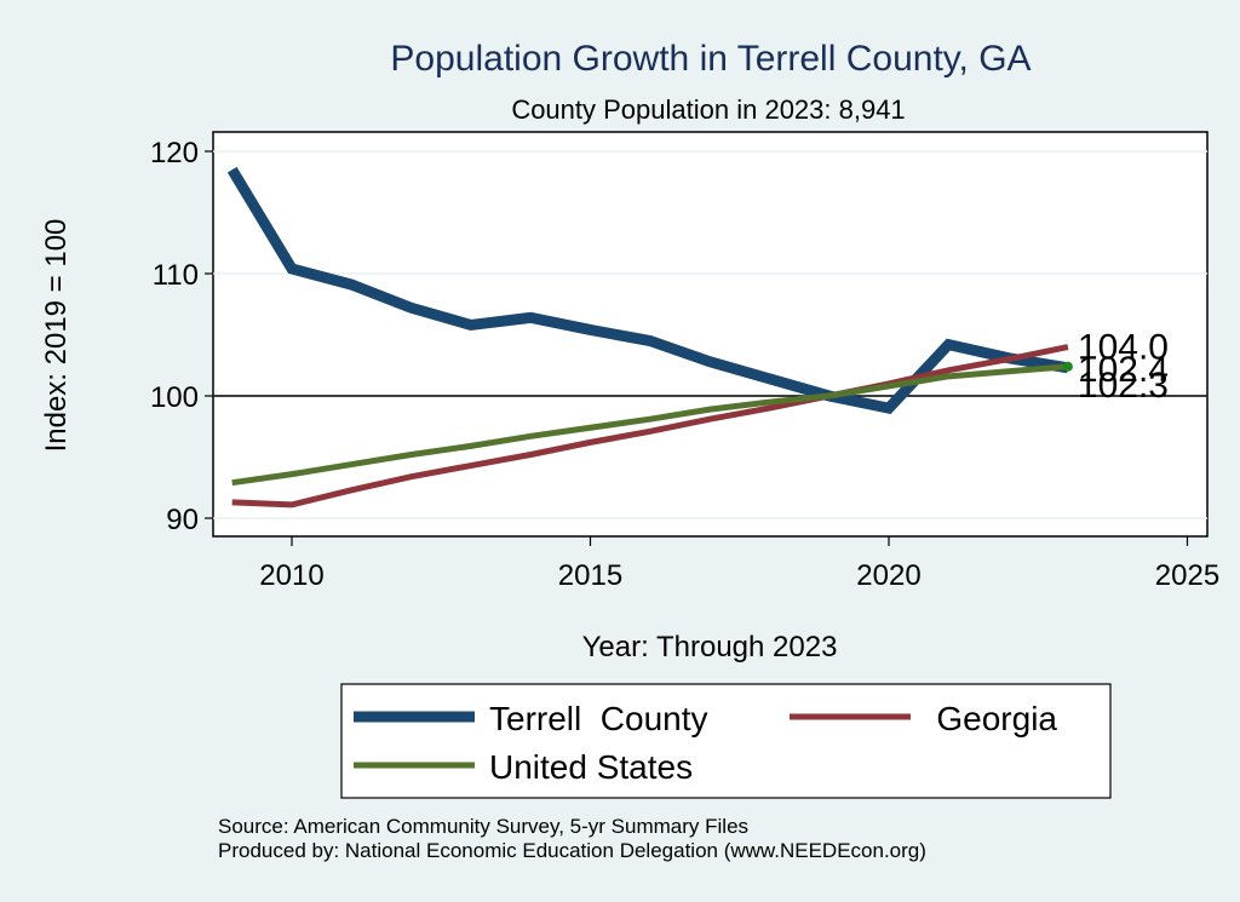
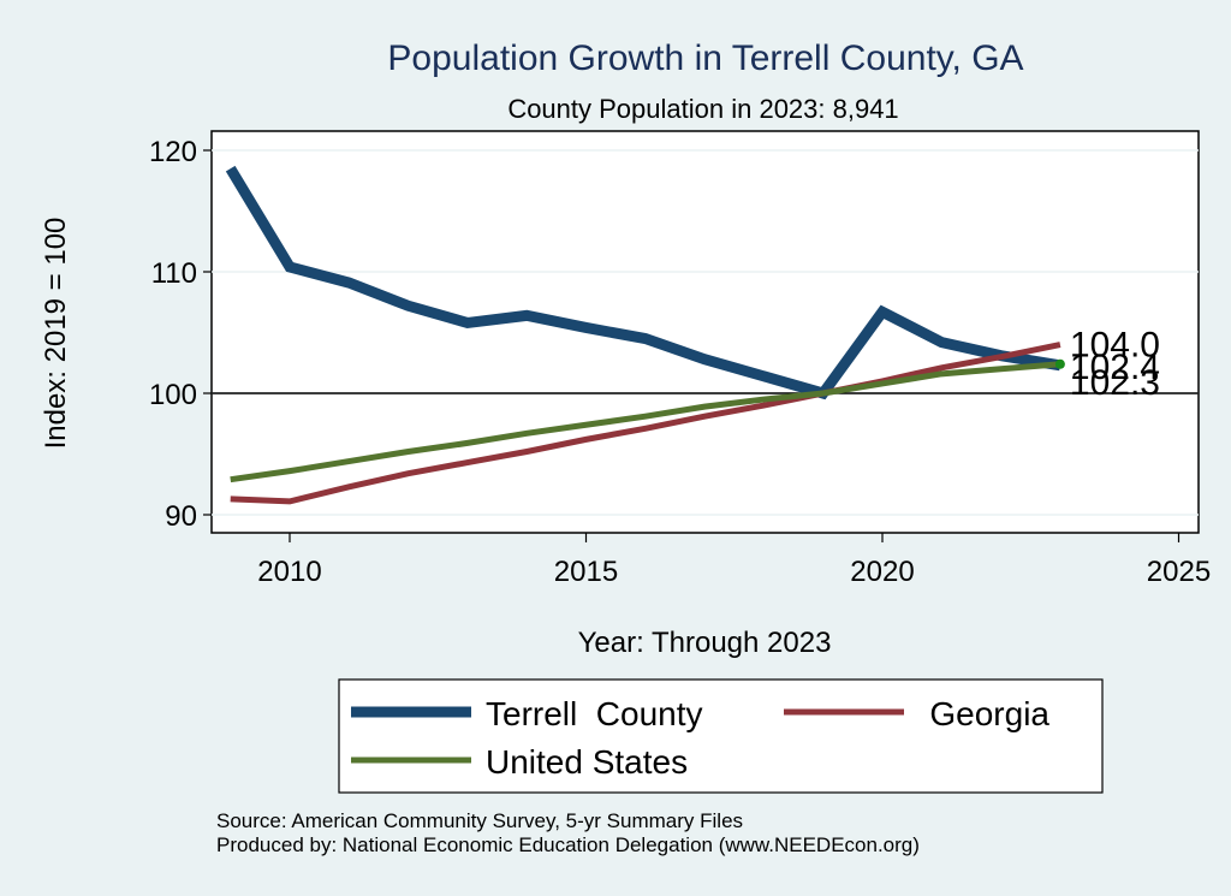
Terrell County/2020: 99.0 -> 106.7
